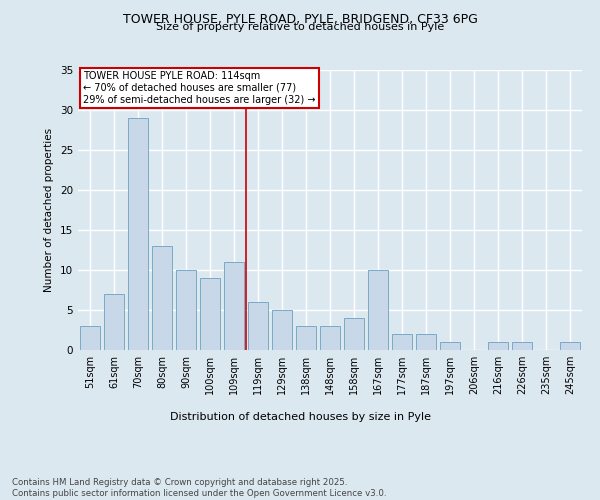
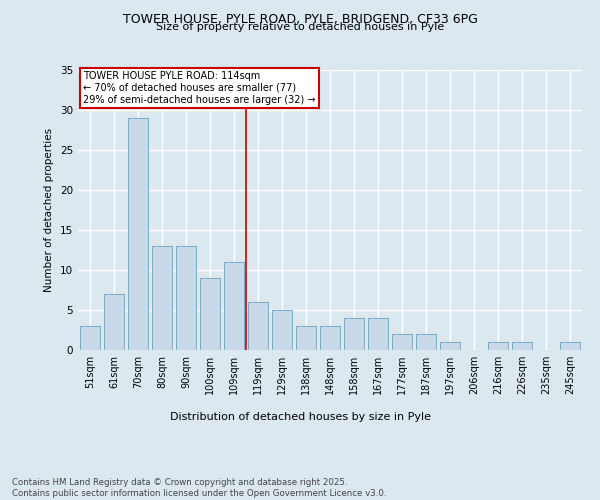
90sqm: 10 -> 13
167sqm: 10 -> 4
